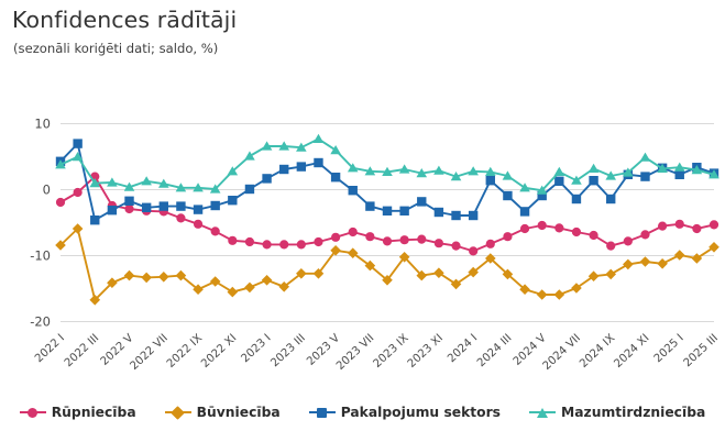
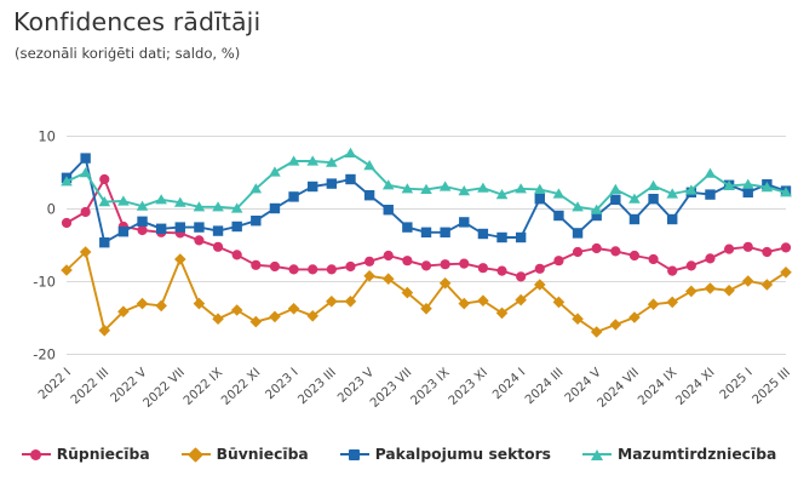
Rūpniecība/2022 III: 2 -> 4
Būvniecība/2022 VII: -13 -> -7
Būvniecība/2024 V: -16 -> -17
